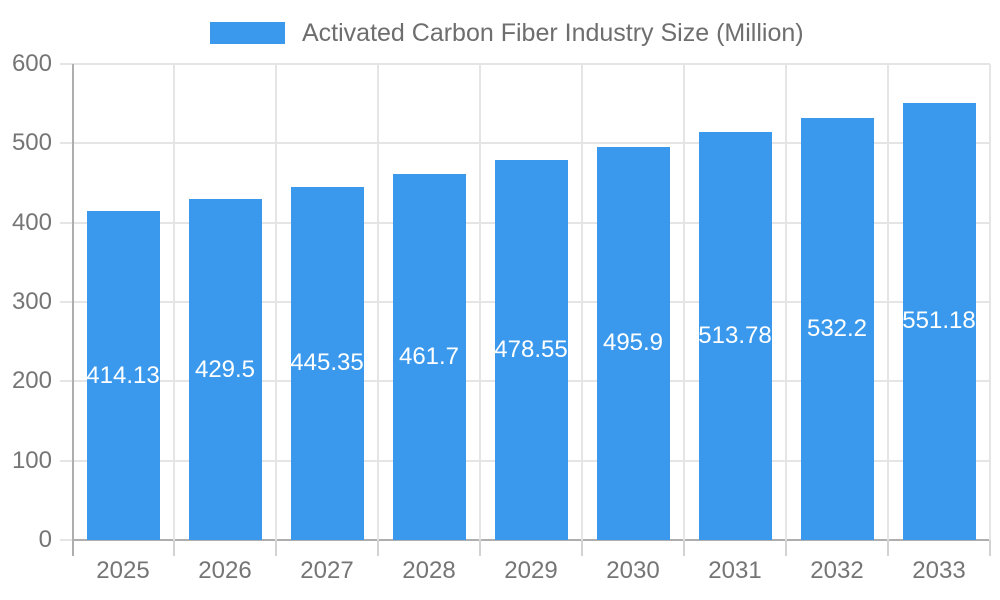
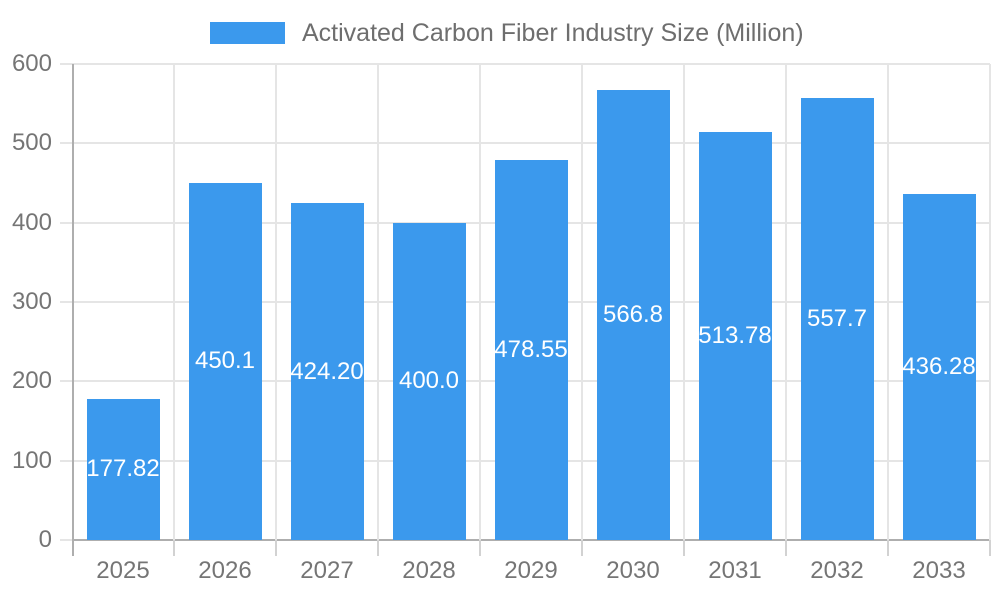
2025: 414.13 -> 177.82
2026: 429.5 -> 450.1
2027: 445.35 -> 424.20
2028: 461.7 -> 400.0
2030: 495.9 -> 566.8
2032: 532.2 -> 557.7
2033: 551.18 -> 436.28
